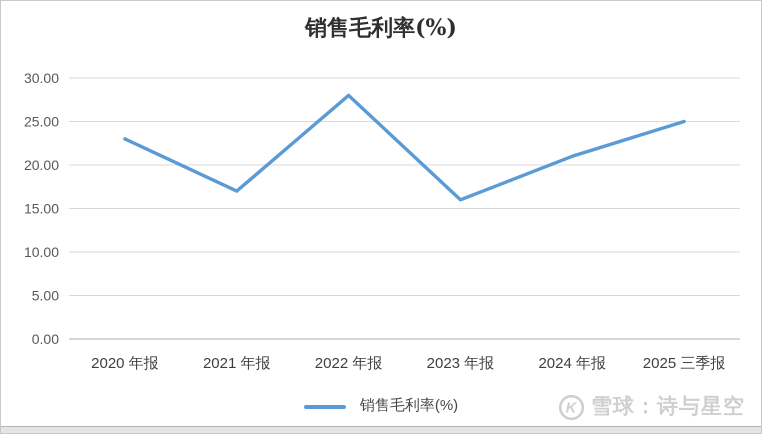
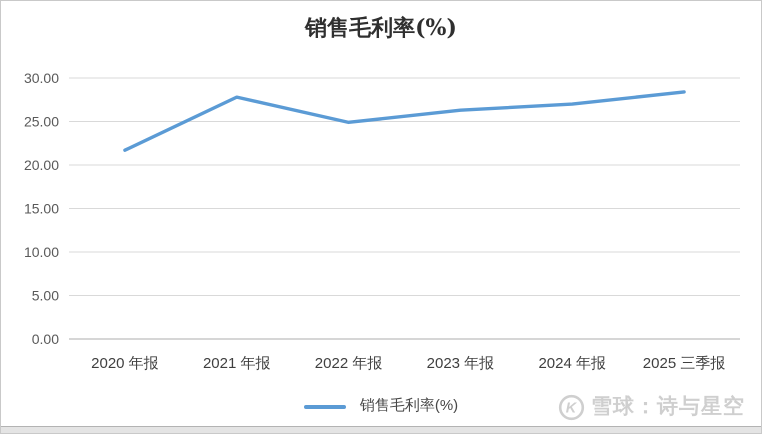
2020 年报: 23 -> 22
2021 年报: 17 -> 28
2022 年报: 28 -> 25
2023 年报: 16 -> 26
2024 年报: 21 -> 27
2025 三季报: 25 -> 28
